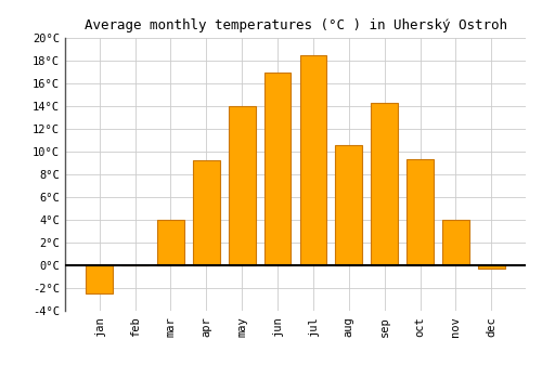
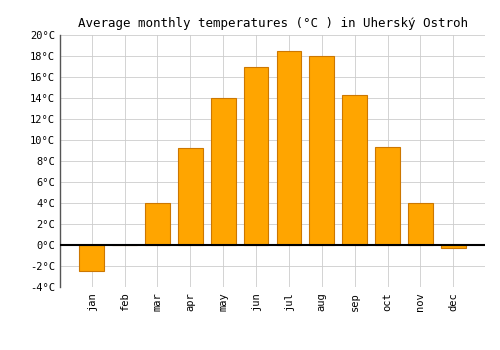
aug: 10.6°C -> 18.0°C
